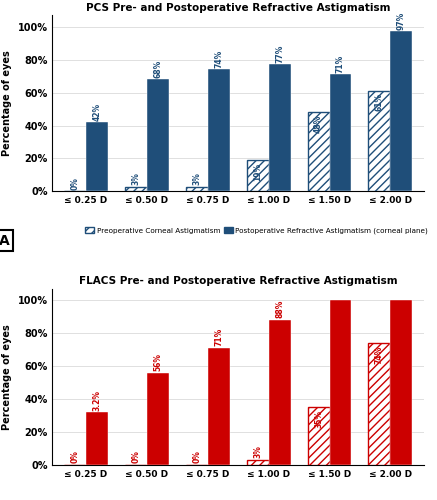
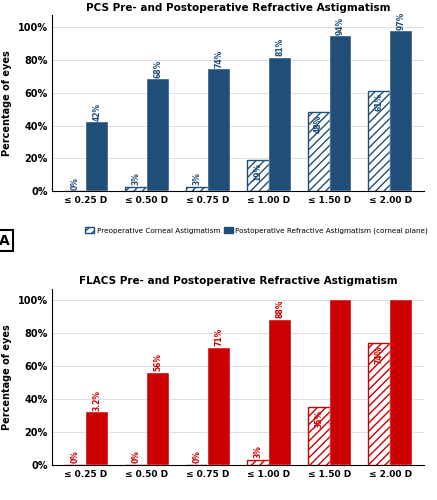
PCS Pre- and Postoperative Refractive Astigmatism/Postoperative Refractive Astigmatism (corneal plane)/≤ 1.00 D: 77% -> 81%
PCS Pre- and Postoperative Refractive Astigmatism/Postoperative Refractive Astigmatism (corneal plane)/≤ 1.50 D: 71% -> 94%
